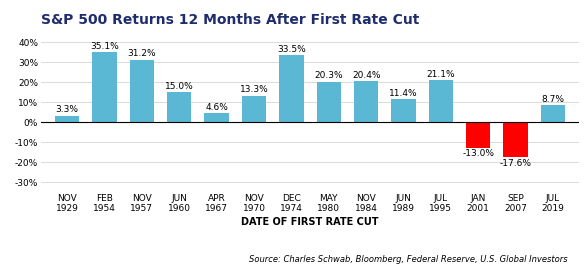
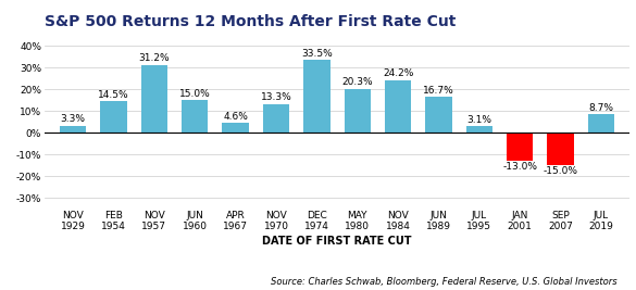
FEB 1954: 35.1% -> 14.5%
NOV 1984: 20.4% -> 24.2%
JUN 1989: 11.4% -> 16.7%
JUL 1995: 21.1% -> 3.1%
SEP 2007: -17.6% -> -15.0%
